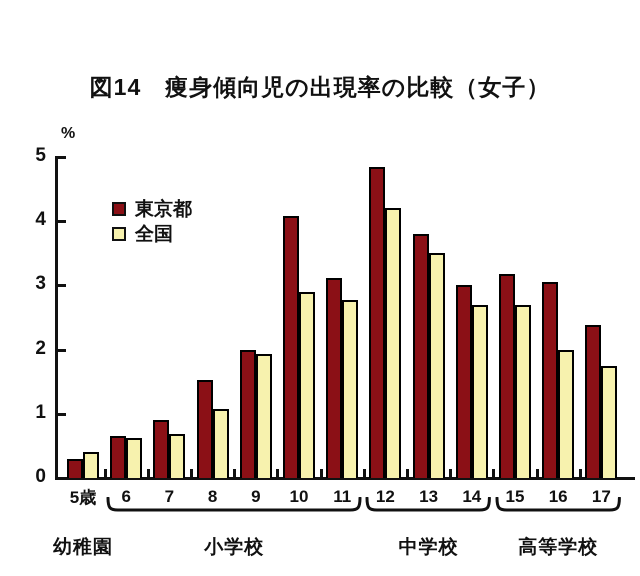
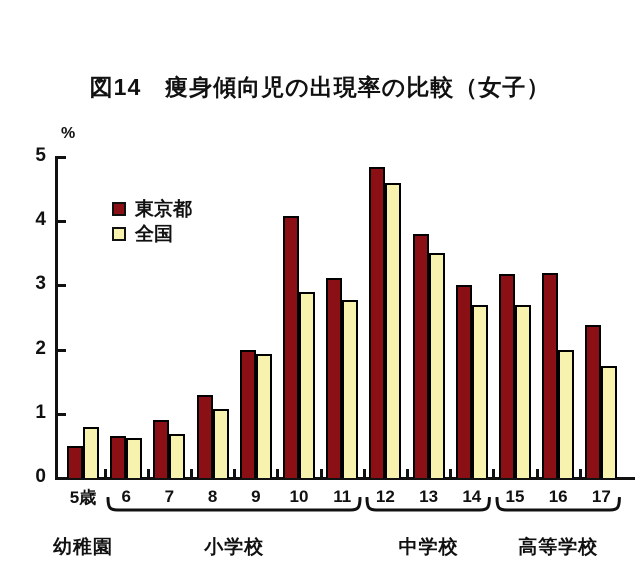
東京都/5歳: 0.3 -> 0.5
全国/5歳: 0.4 -> 0.8
東京都/8: 1.5 -> 1.3
全国/12: 4.2 -> 4.6
東京都/16: 3.0 -> 3.2
